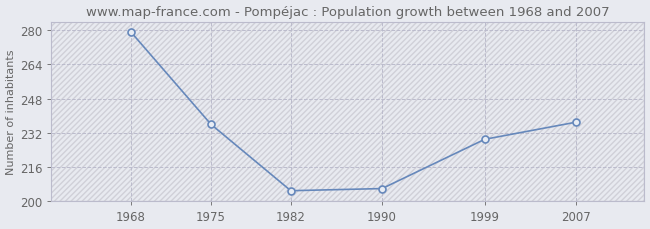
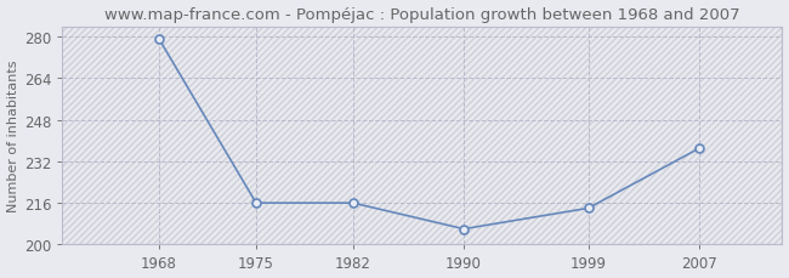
1975: 236 -> 216
1982: 205 -> 216
1999: 229 -> 214
